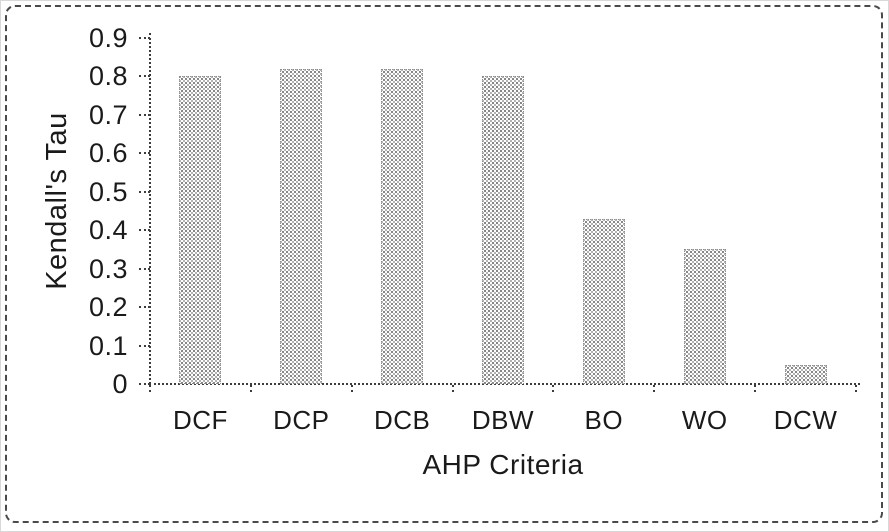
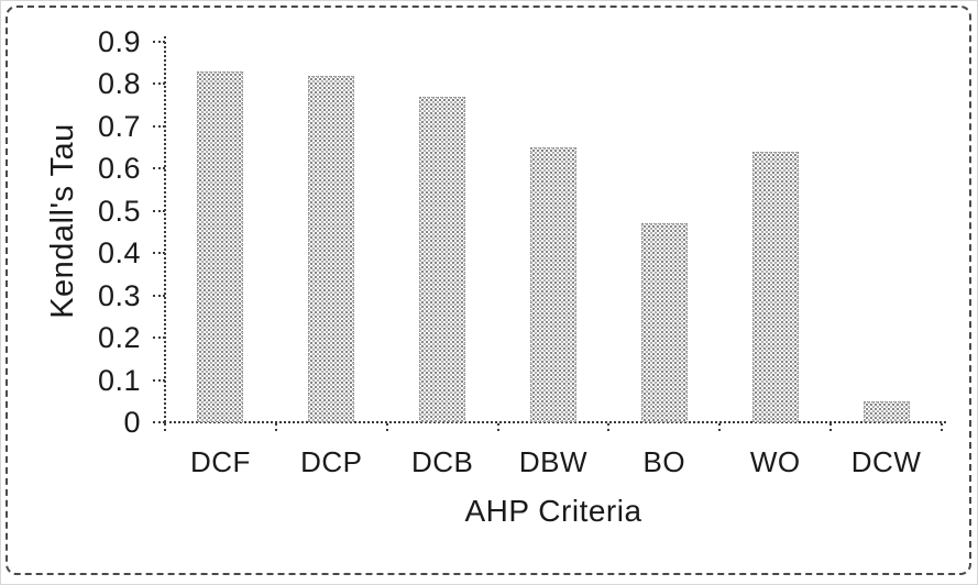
DCF: 0.80 -> 0.83
DCB: 0.82 -> 0.77
DBW: 0.80 -> 0.65
BO: 0.43 -> 0.47
WO: 0.35 -> 0.64
